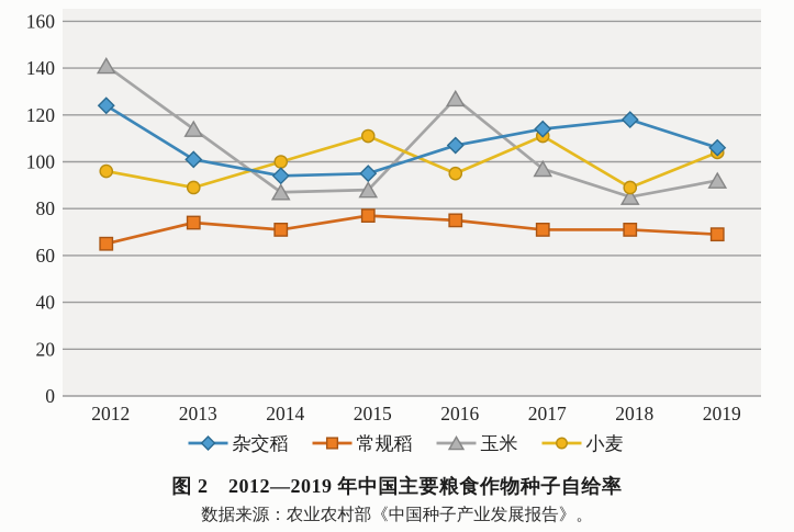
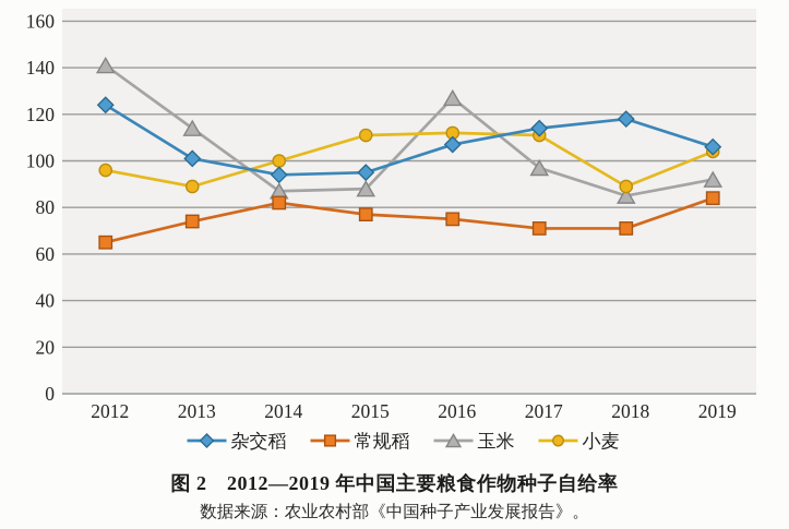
常规稻/2014: 71 -> 82
小麦/2016: 95 -> 112
常规稻/2019: 69 -> 84
